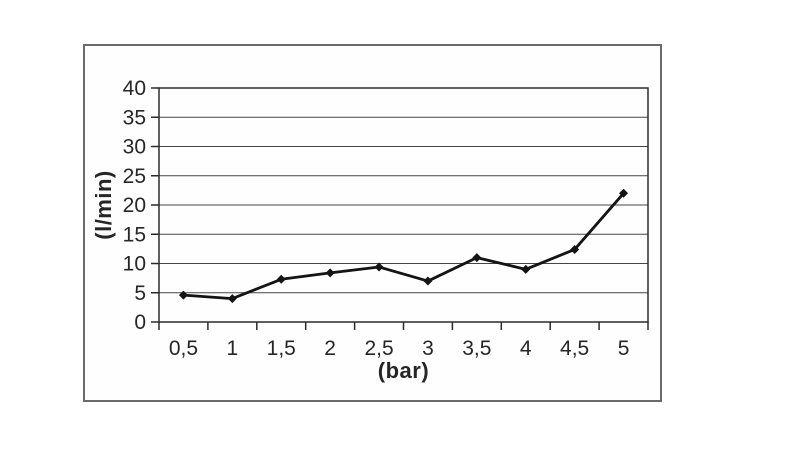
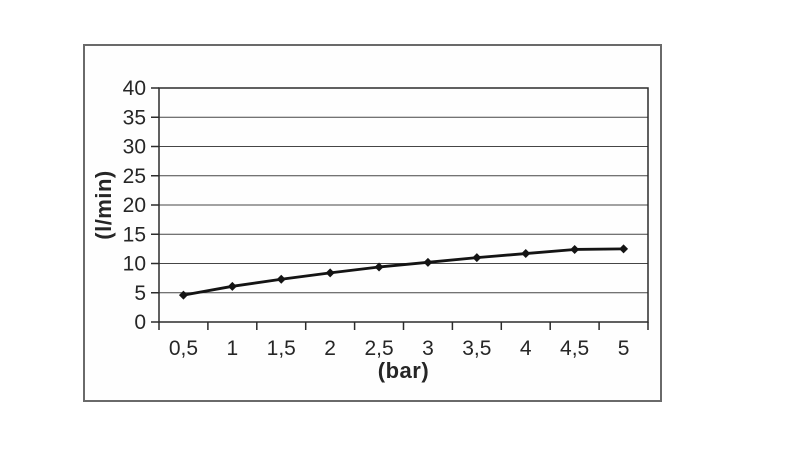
1: 4 -> 6
3: 7 -> 10
4: 9 -> 12
5: 22 -> 12
